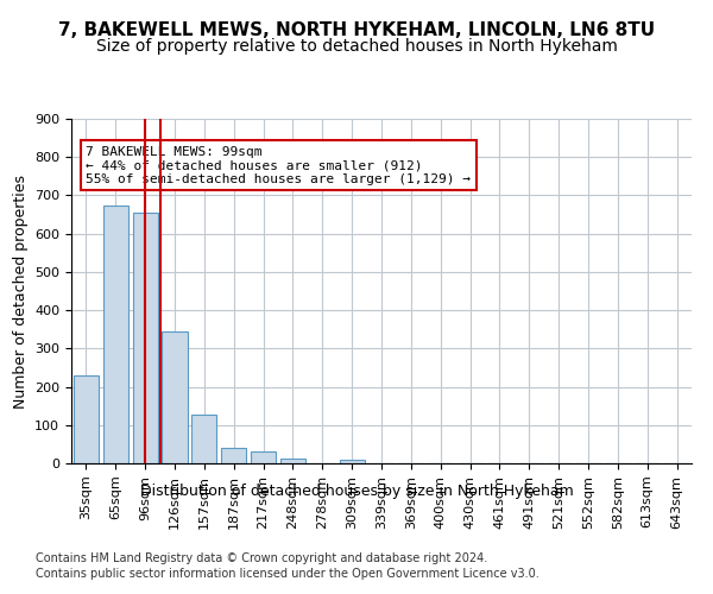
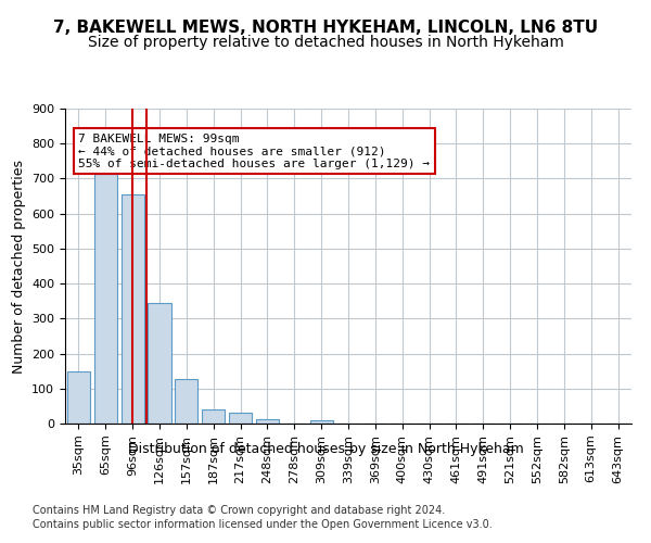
35sqm: 230 -> 150
65sqm: 675 -> 715
